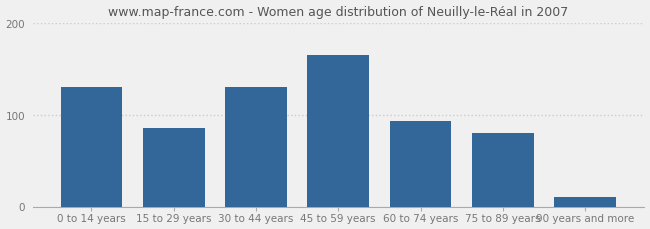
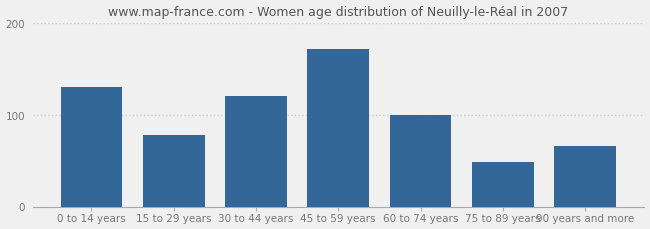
15 to 29 years: 85 -> 78
30 to 44 years: 130 -> 120
45 to 59 years: 165 -> 172
60 to 74 years: 93 -> 100
75 to 89 years: 80 -> 48
90 years and more: 10 -> 66
